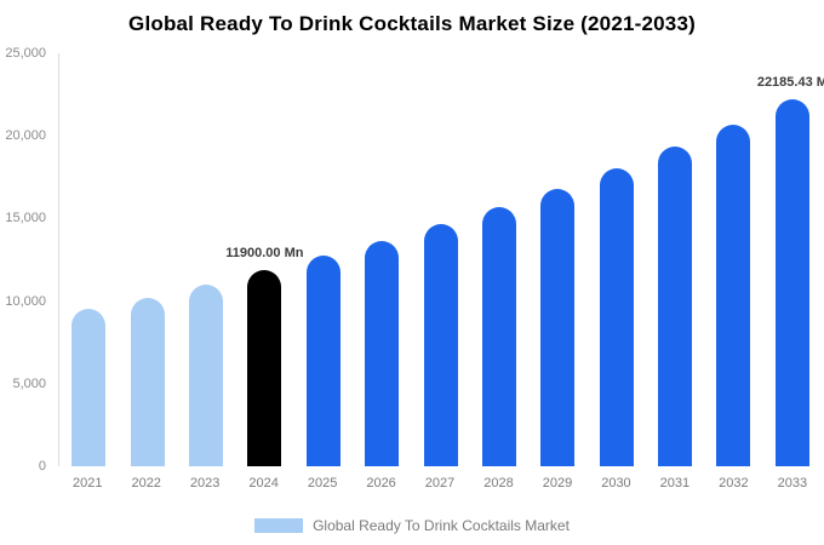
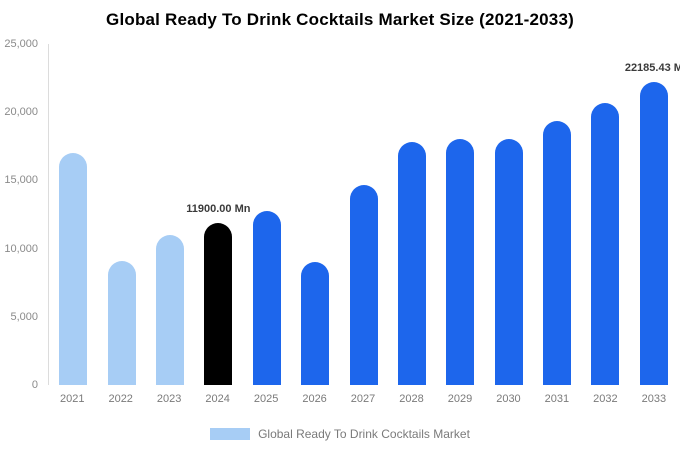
2021: 9500 -> 17000
2022: 10200 -> 9100
2026: 13700 -> 9000
2028: 15700 -> 17800
2029: 16800 -> 18000
